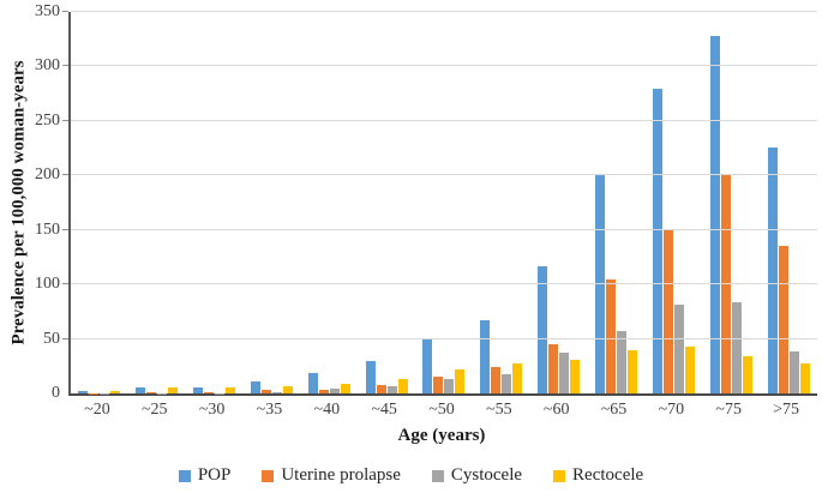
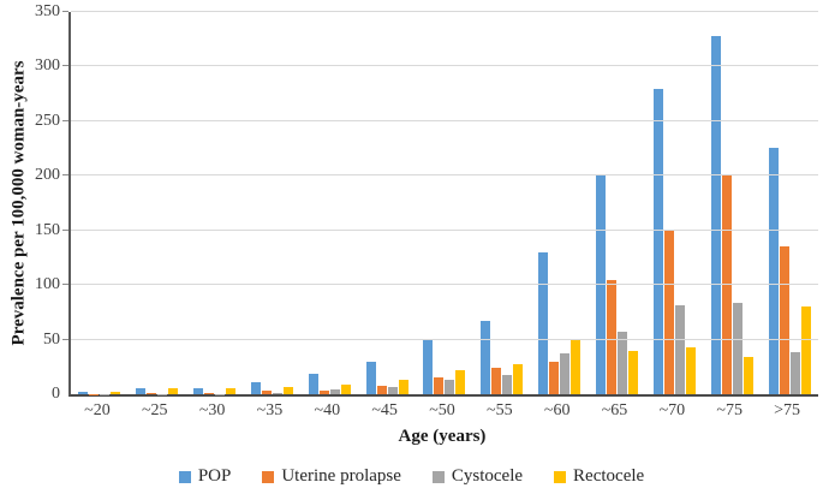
POP/~60: 120 -> 130
Uterine prolapse/~60: 40 -> 30
Rectocele/~60: 30 -> 50
Rectocele/>75: 30 -> 80
